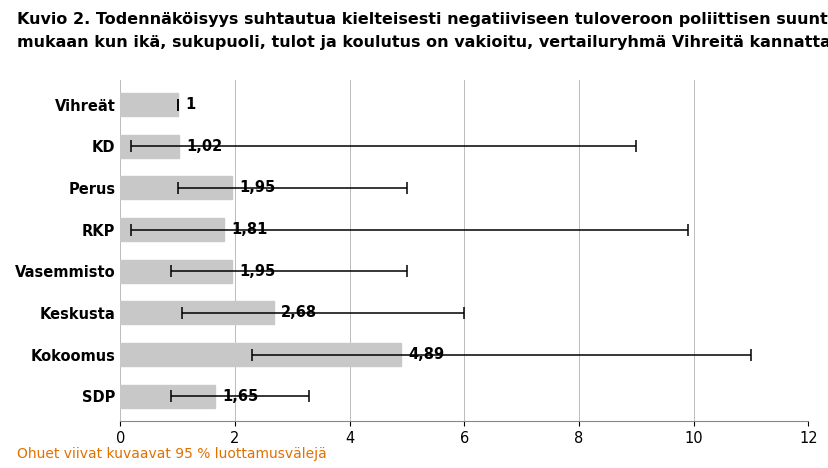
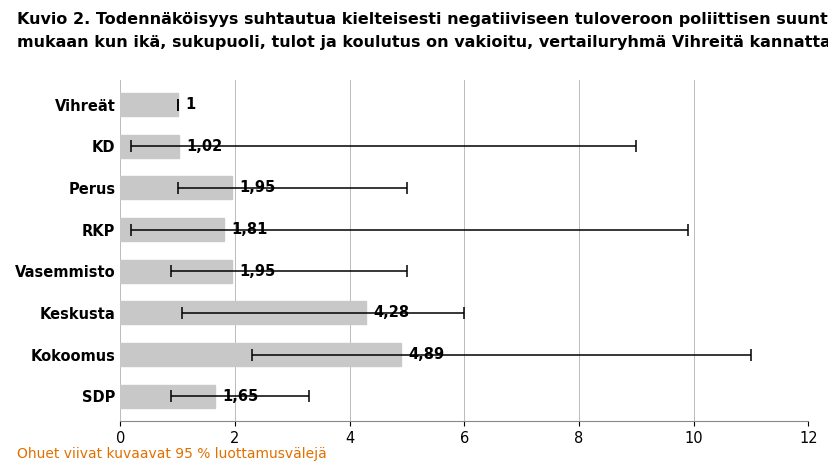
Keskusta: 2,68 -> 4,28
